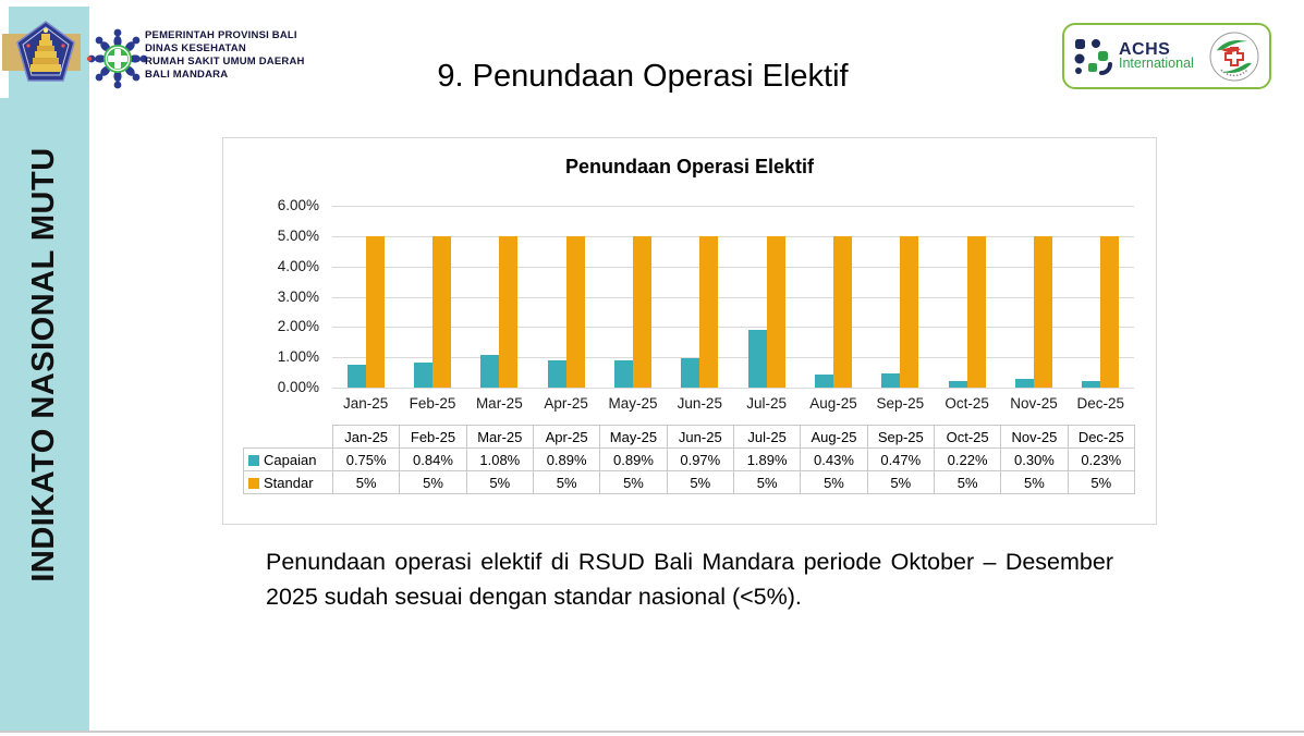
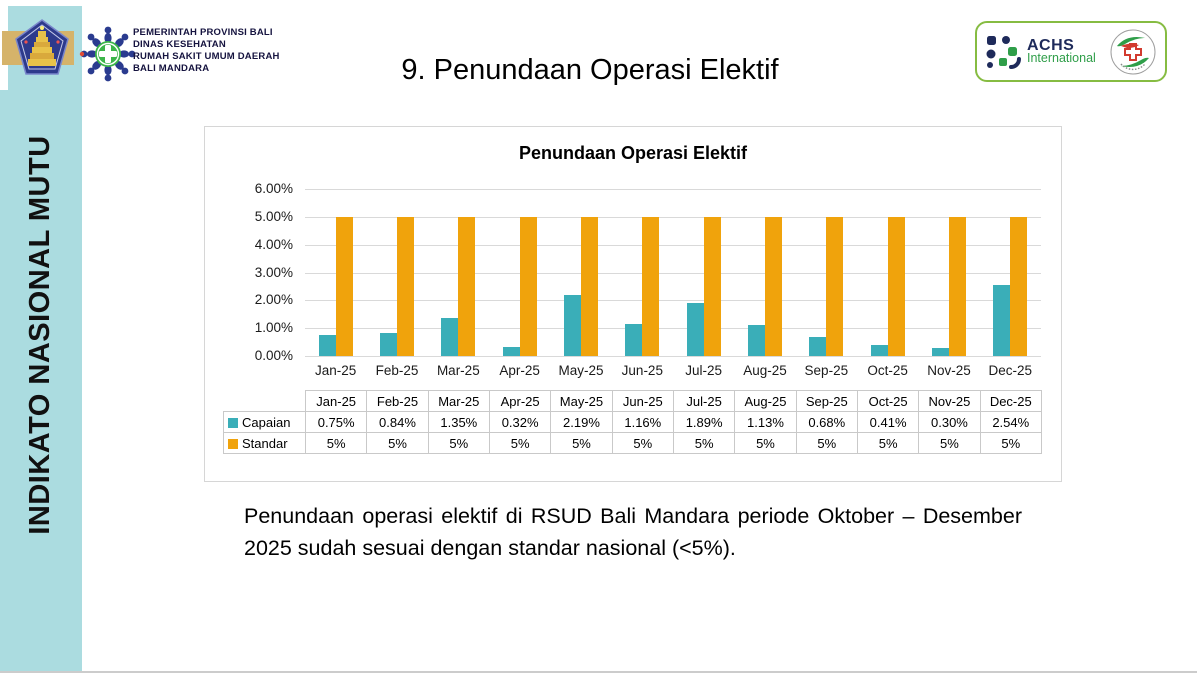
Capaian/Mar-25: 1.08% -> 1.35%
Capaian/Apr-25: 0.89% -> 0.32%
Capaian/May-25: 0.89% -> 2.19%
Capaian/Jun-25: 0.97% -> 1.16%
Capaian/Aug-25: 0.43% -> 1.13%
Capaian/Sep-25: 0.47% -> 0.68%
Capaian/Oct-25: 0.22% -> 0.41%
Capaian/Dec-25: 0.23% -> 2.54%
